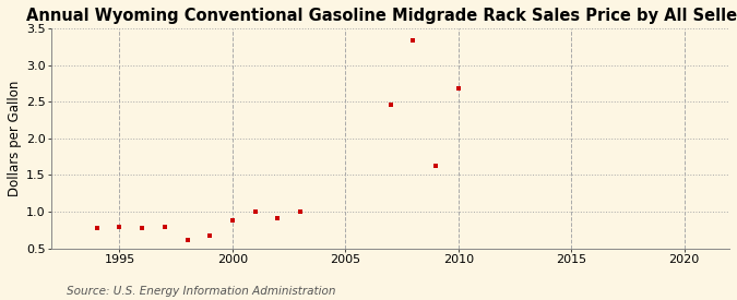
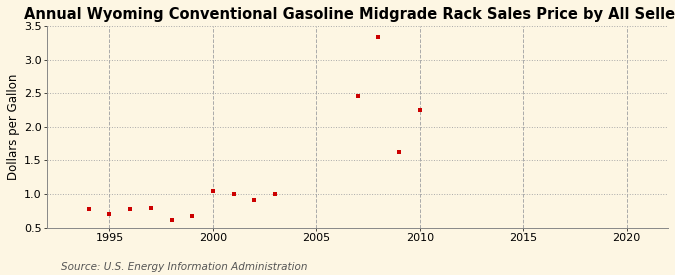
1995: 0.80 -> 0.70
2000: 0.88 -> 1.05
2010: 2.68 -> 2.25
